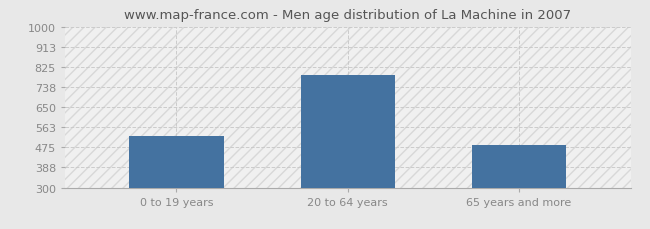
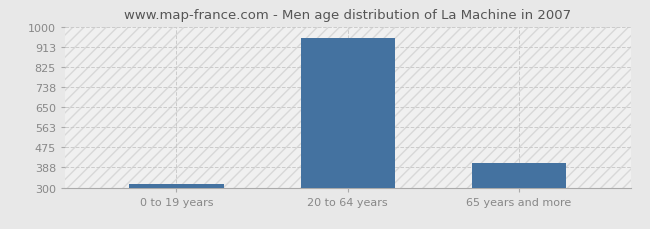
0 to 19 years: 525 -> 315
20 to 64 years: 790 -> 950
65 years and more: 485 -> 405
